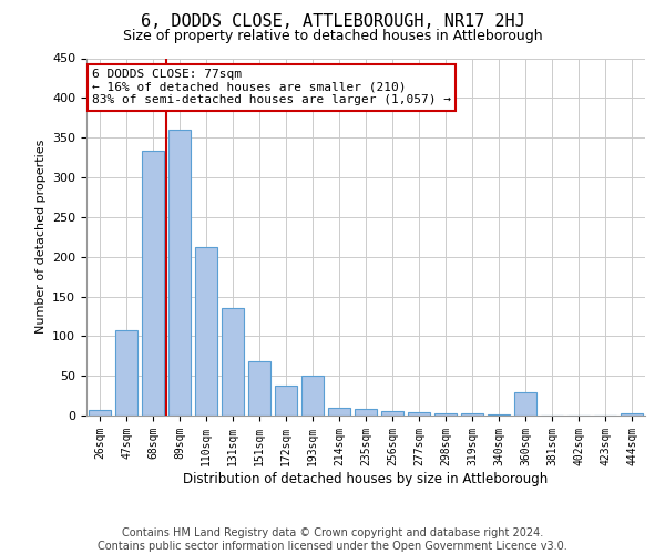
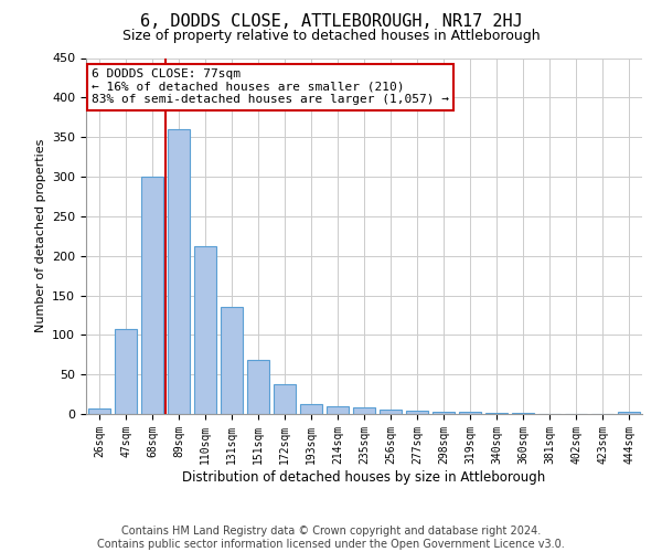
68sqm: 334 -> 300
193sqm: 50 -> 13
360sqm: 30 -> 2
